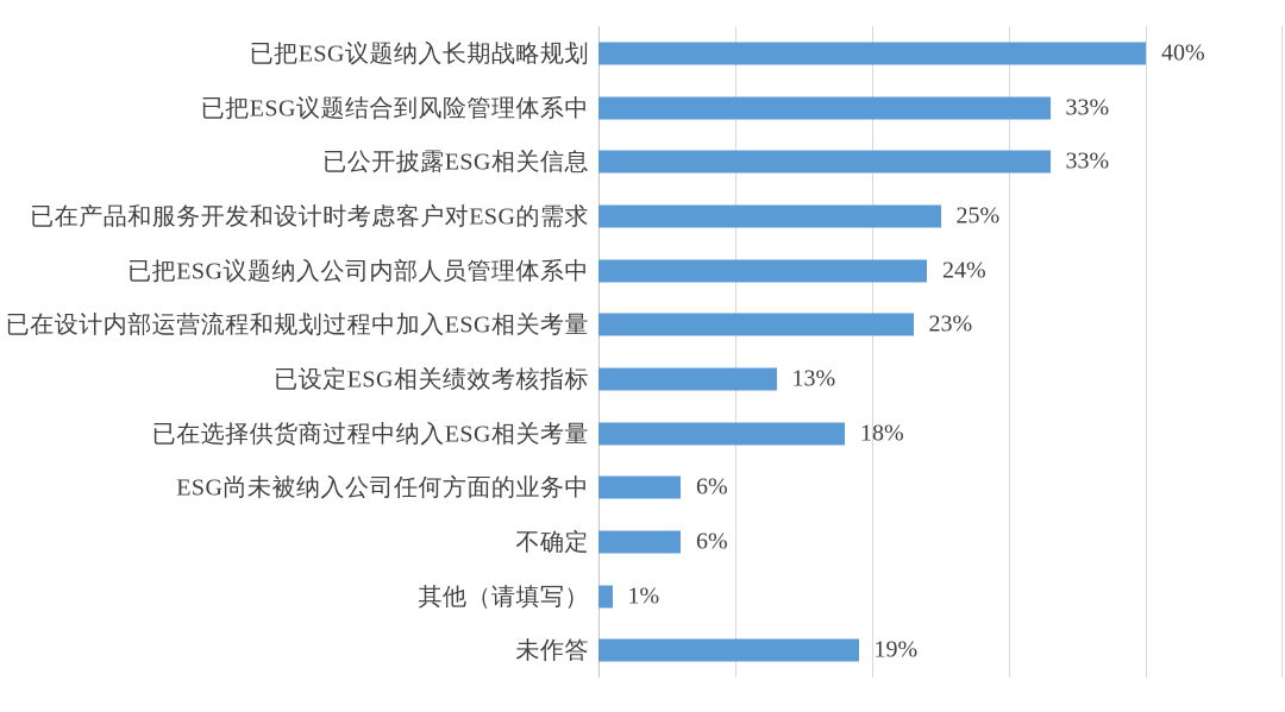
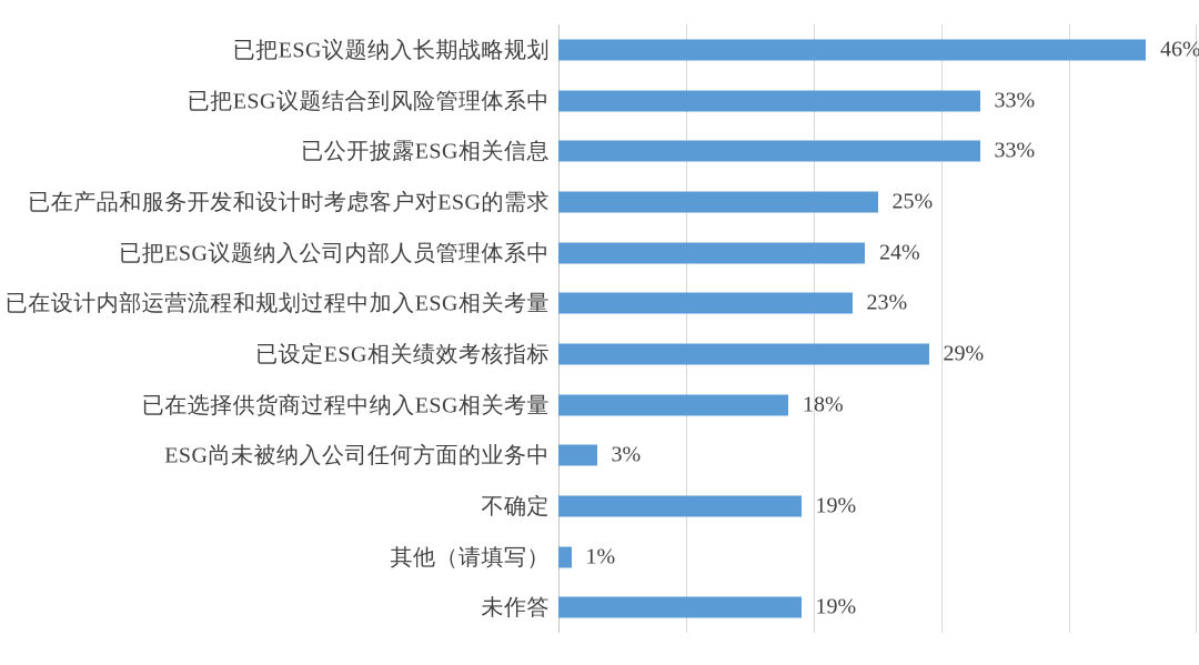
已把ESG议题纳入长期战略规划: 40% -> 46%
已设定ESG相关绩效考核指标: 13% -> 29%
ESG尚未被纳入公司任何方面的业务中: 6% -> 3%
不确定: 6% -> 19%
